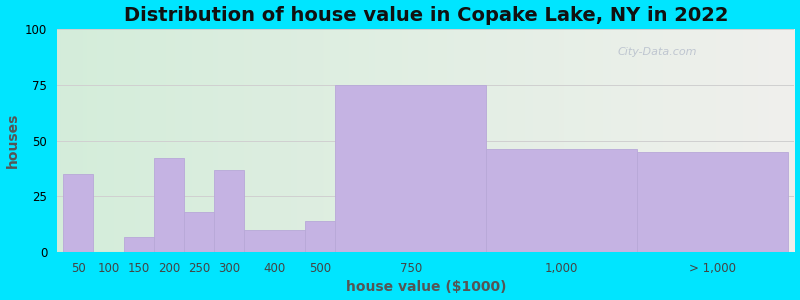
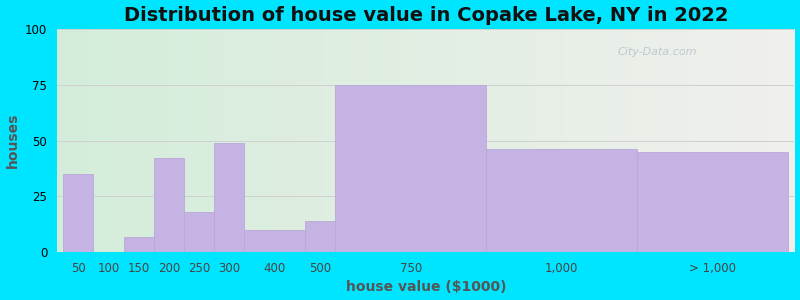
300: 37 -> 49
